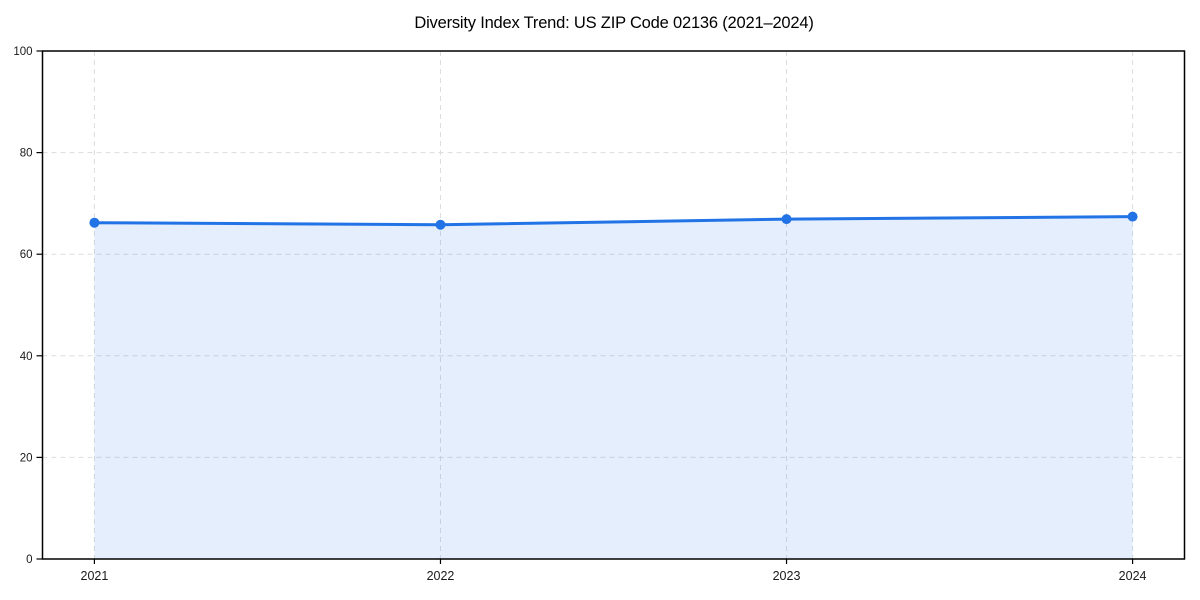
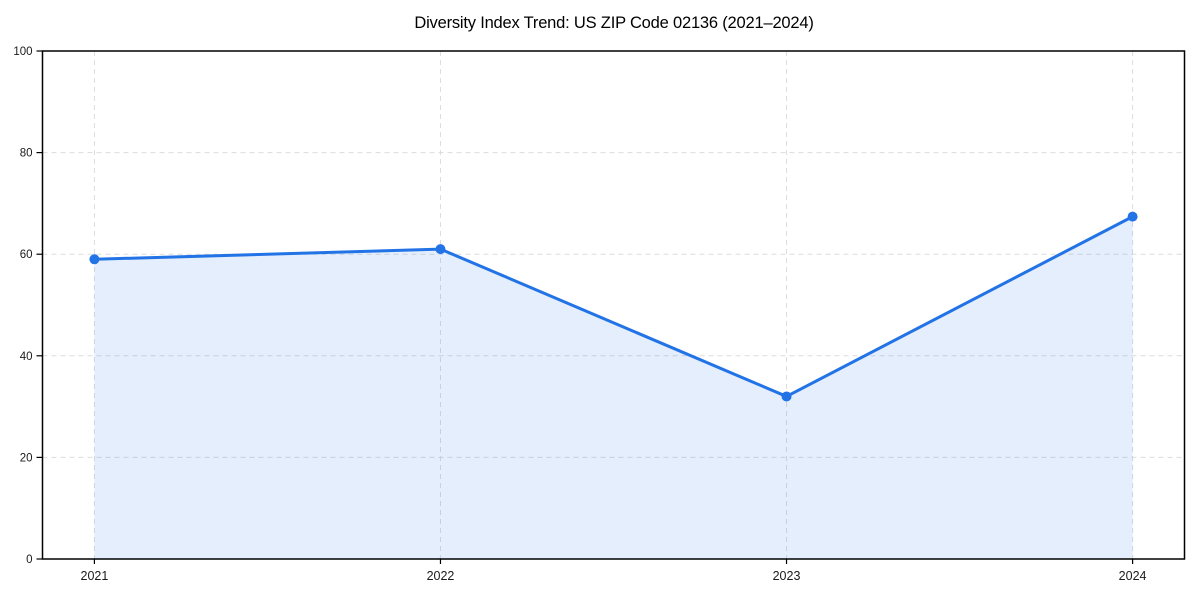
2021: 66 -> 59
2022: 66 -> 61
2023: 67 -> 32
